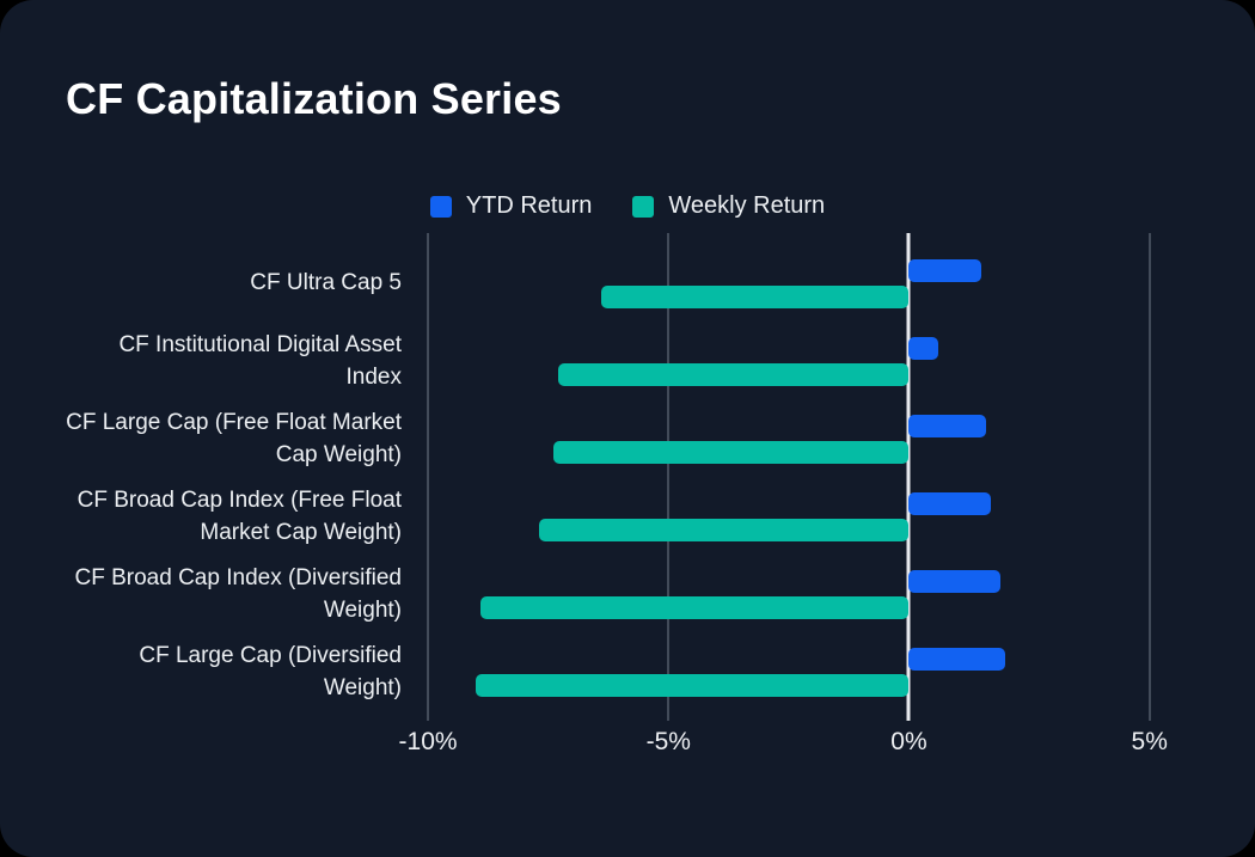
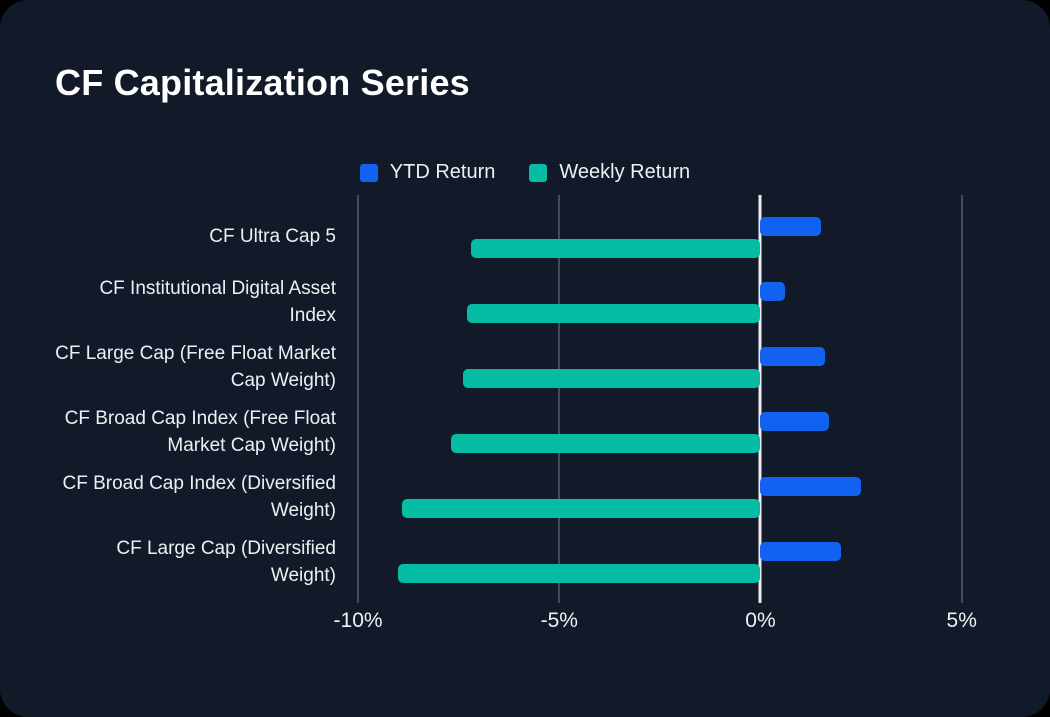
Weekly Return/CF Ultra Cap 5: -6.4% -> -7.2%
YTD Return/CF Broad Cap Index (Diversified Weight): 1.9% -> 2.5%
